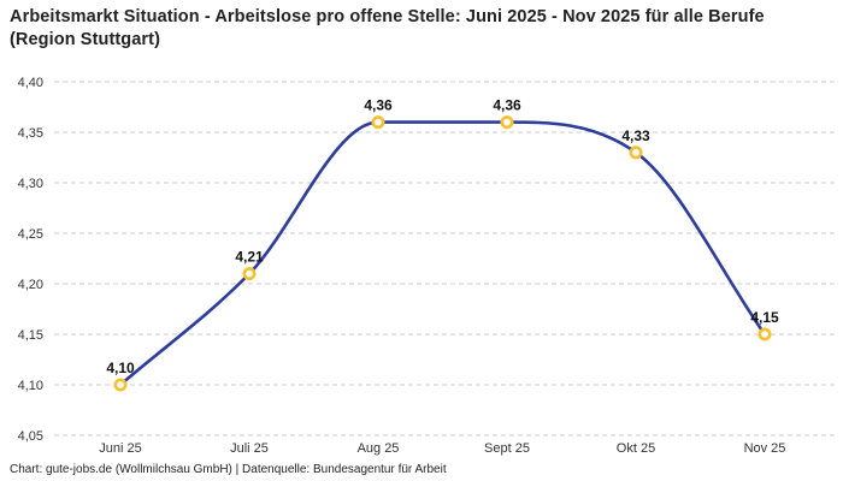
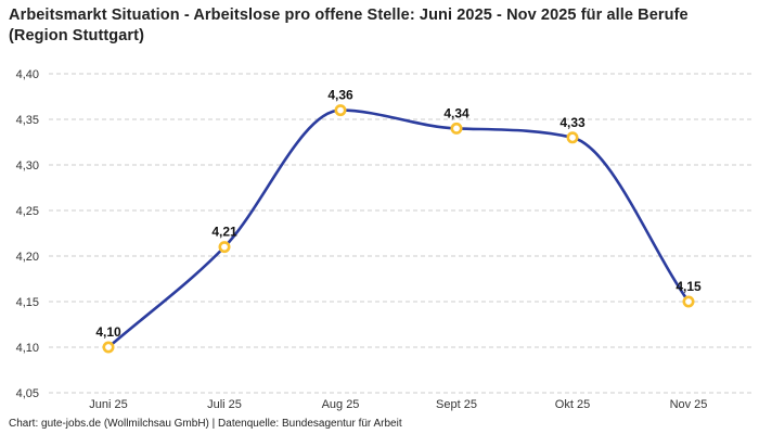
Sept 25: 4,36 -> 4,34
